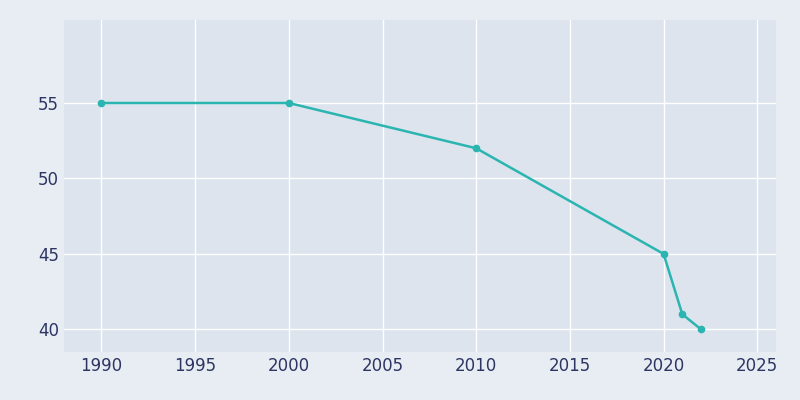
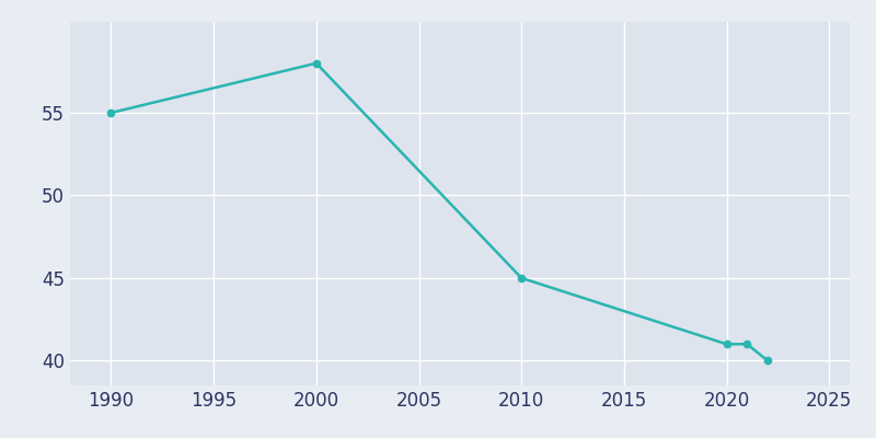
2000: 55 -> 58
2010: 52 -> 45
2020: 45 -> 41
